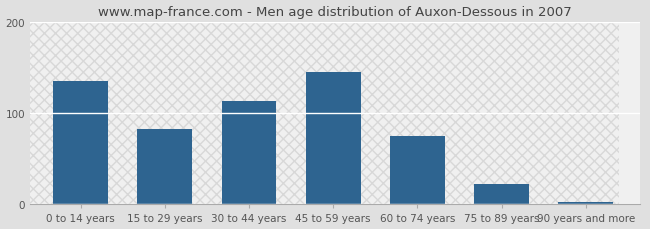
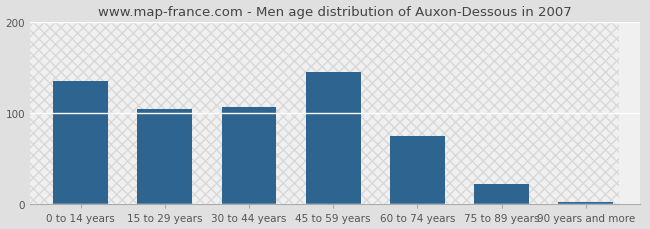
15 to 29 years: 82 -> 104
30 to 44 years: 113 -> 106
